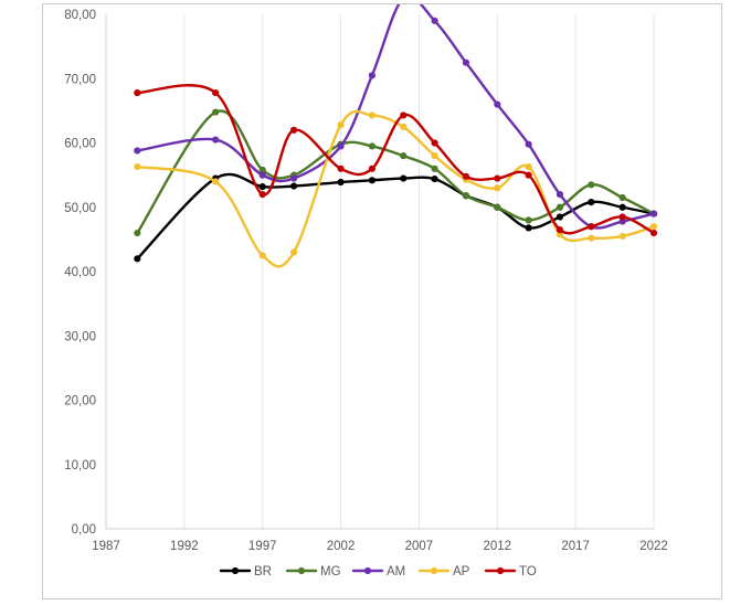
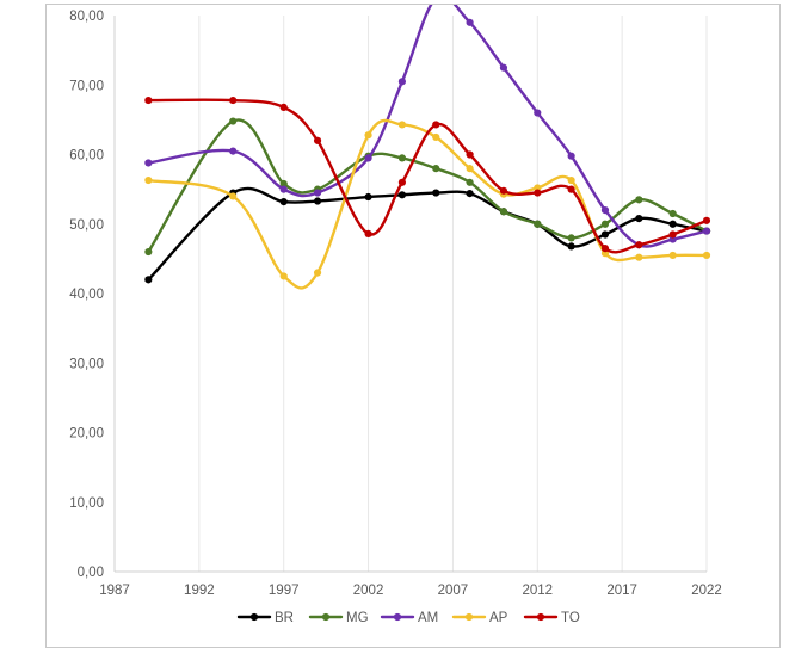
TO/1997: 52 -> 67
TO/2002: 56 -> 49
AP/2012: 53 -> 55
AP/2022: 47 -> 46
TO/2022: 46 -> 50
